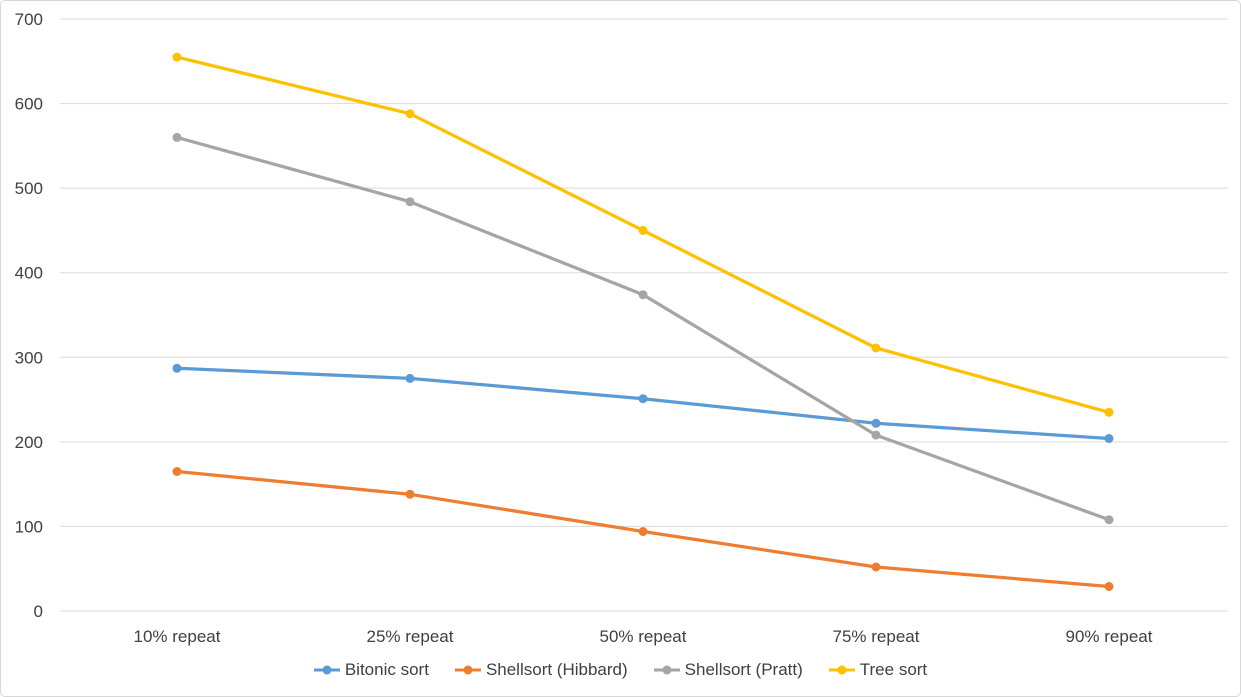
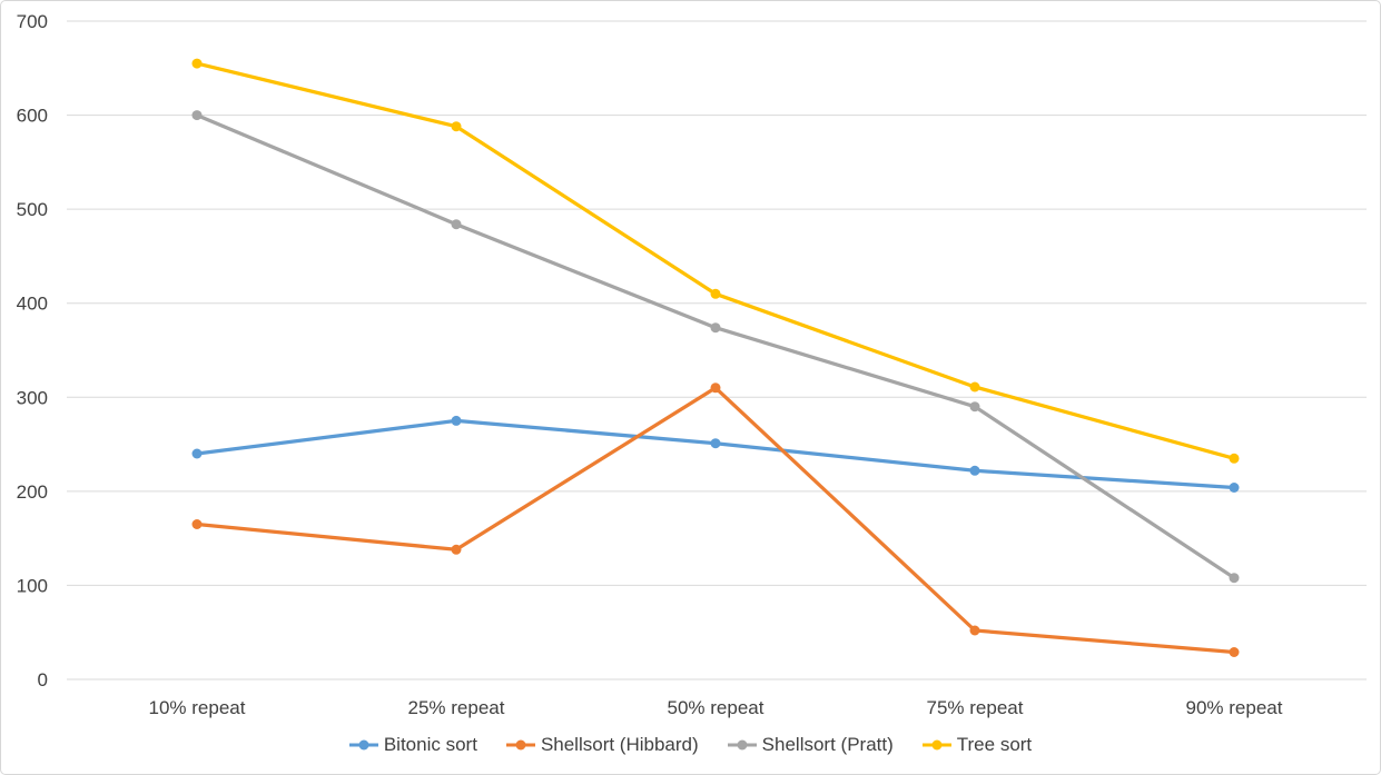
Bitonic sort/10% repeat: 290 -> 240
Shellsort (Pratt)/10% repeat: 560 -> 600
Shellsort (Hibbard)/50% repeat: 90 -> 310
Tree sort/50% repeat: 450 -> 410
Shellsort (Pratt)/75% repeat: 210 -> 290
